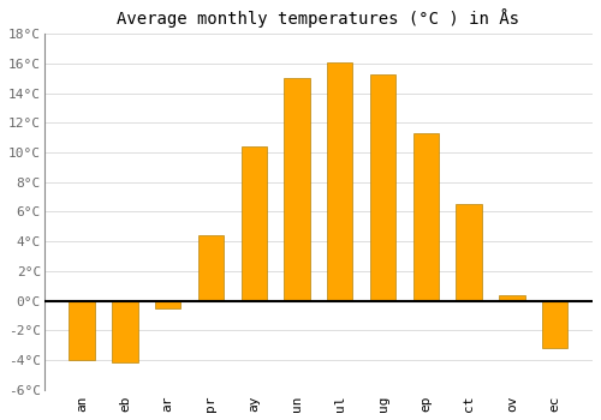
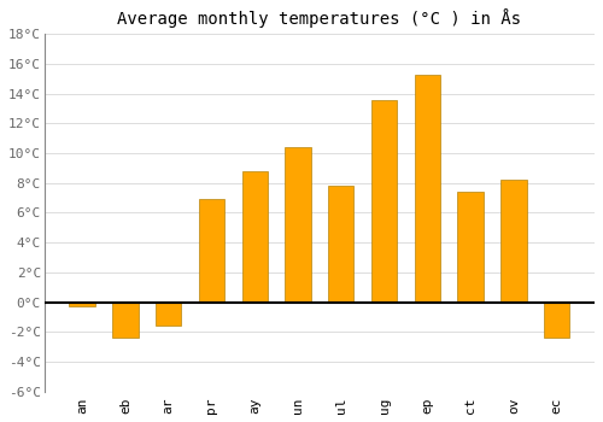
an: -4.0°C -> -0.3°C
eb: -4.2°C -> -2.4°C
ar: -0.5°C -> -1.6°C
pr: 4.4°C -> 6.9°C
ay: 10.4°C -> 8.8°C
un: 15.0°C -> 10.4°C
ul: 16.1°C -> 7.8°C
ug: 15.3°C -> 13.6°C
ep: 11.3°C -> 15.3°C
ct: 6.5°C -> 7.4°C
ov: 0.4°C -> 8.2°C
ec: -3.2°C -> -2.4°C
